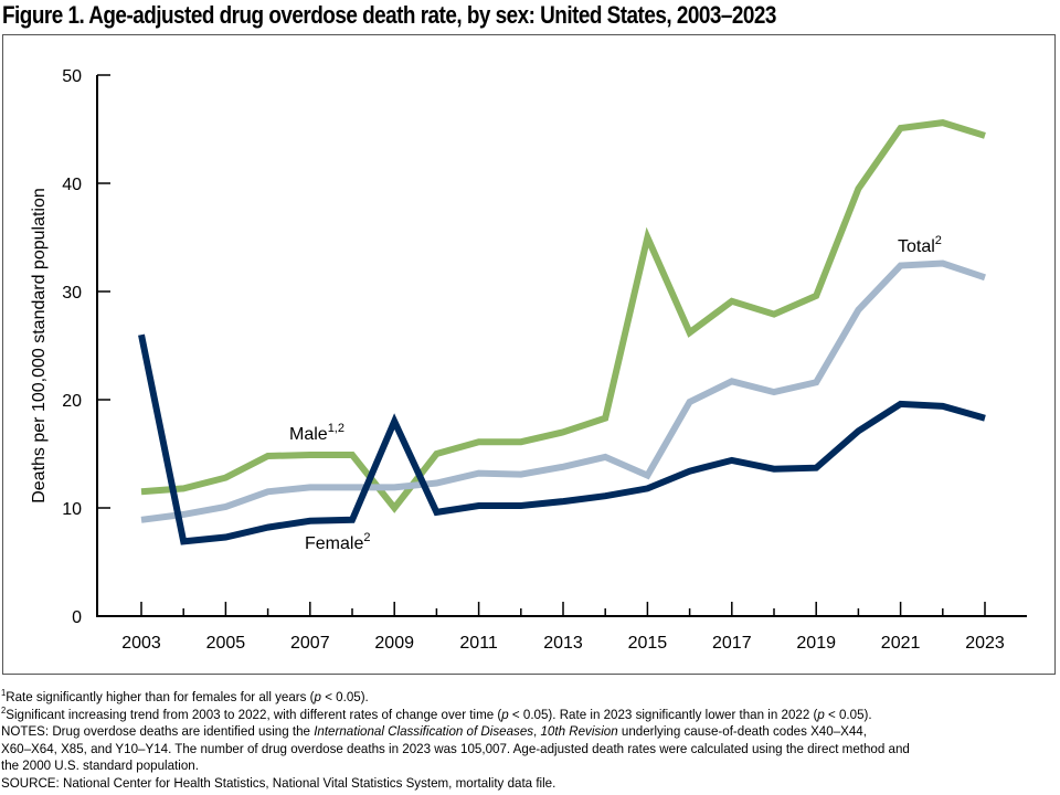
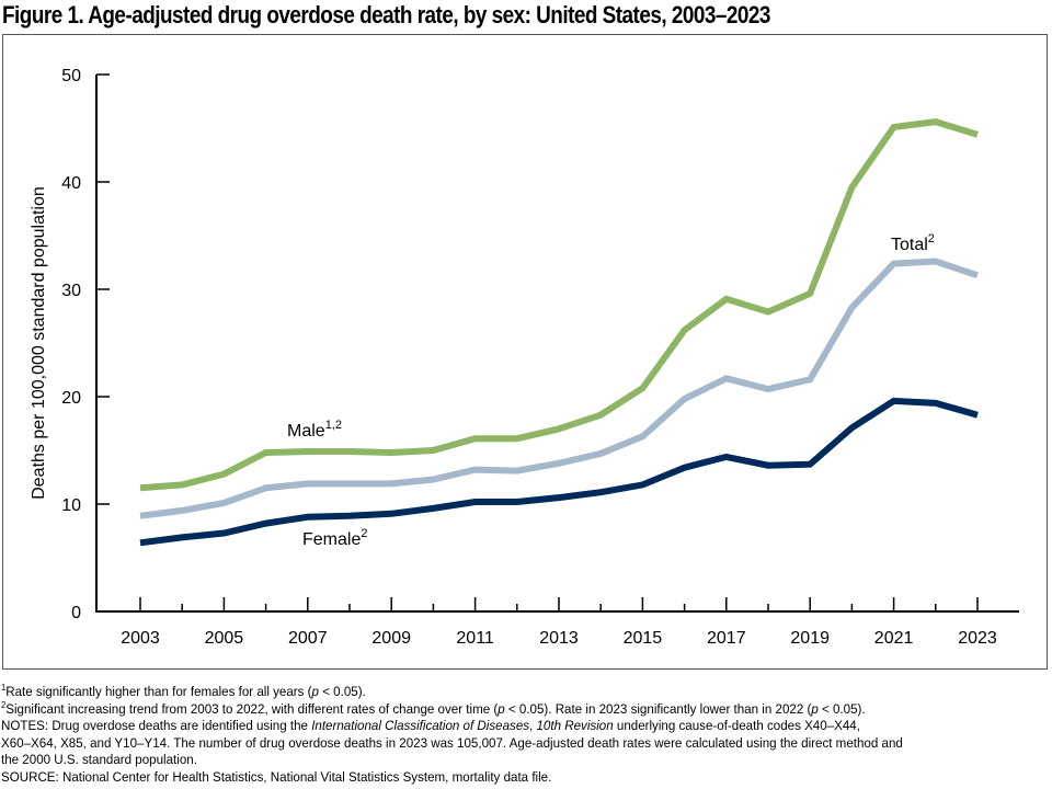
Female/2003: 26 -> 6
Male/2009: 10 -> 15
Female/2009: 18 -> 9
Male/2015: 35 -> 21
Total/2015: 13 -> 16
